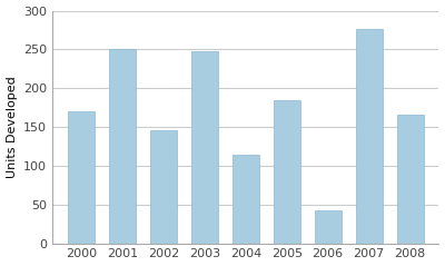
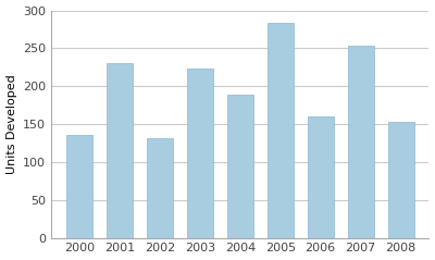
2000: 170 -> 136
2001: 250 -> 230
2002: 146 -> 132
2003: 248 -> 224
2004: 114 -> 189
2005: 184 -> 284
2006: 42 -> 160
2007: 276 -> 254
2008: 166 -> 153
